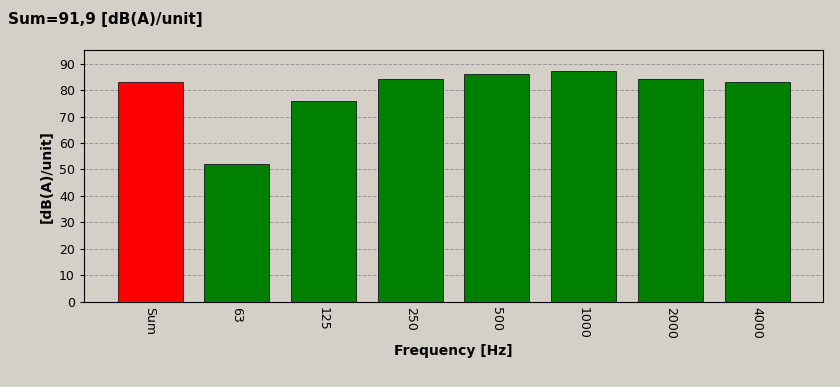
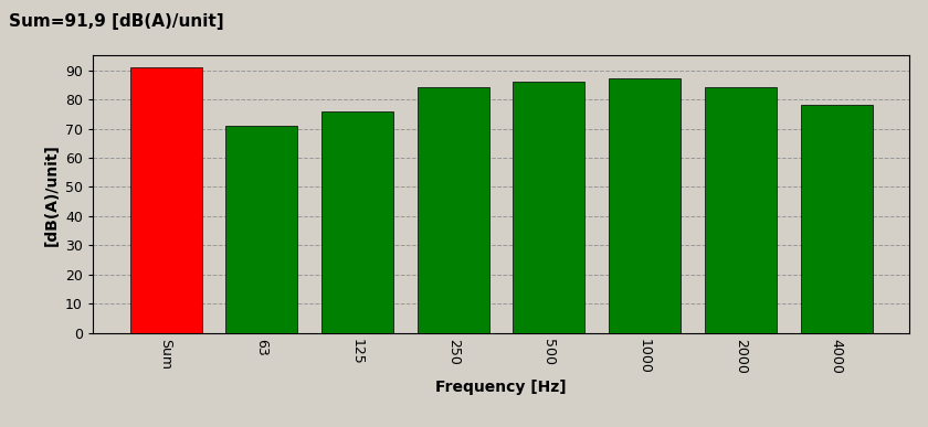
Sum: 83 -> 91
63: 52 -> 71
4000: 83 -> 78
